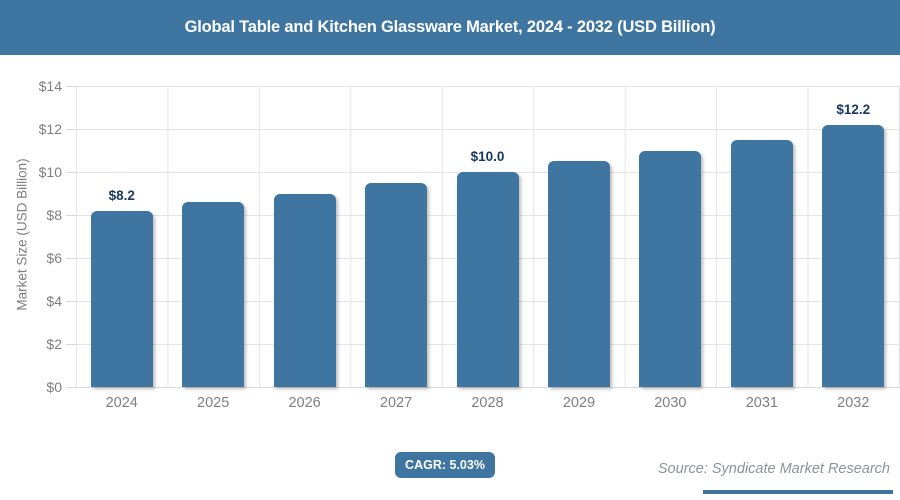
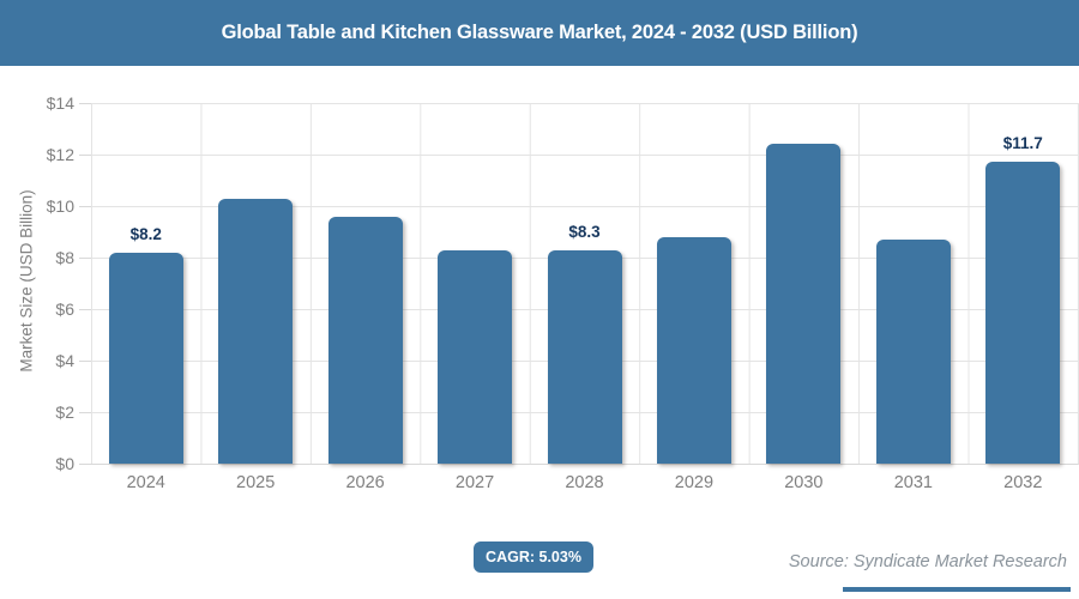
2025: $8.6 -> $10.3
2026: $9.0 -> $9.6
2027: $9.5 -> $8.3
2028: $10.0 -> $8.3
2029: $10.5 -> $8.8
2030: $11.0 -> $12.4
2031: $11.5 -> $8.7
2032: $12.2 -> $11.7
